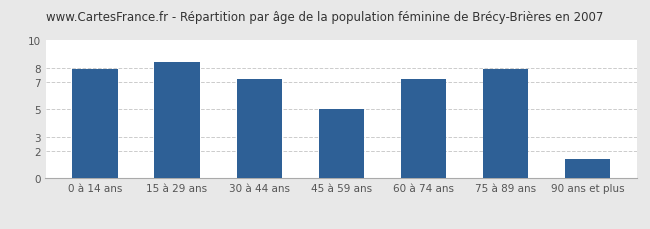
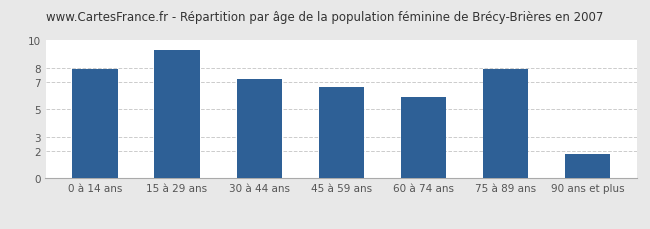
15 à 29 ans: 8.4 -> 9.3
45 à 59 ans: 5.0 -> 6.6
60 à 74 ans: 7.2 -> 5.9
90 ans et plus: 1.4 -> 1.8
